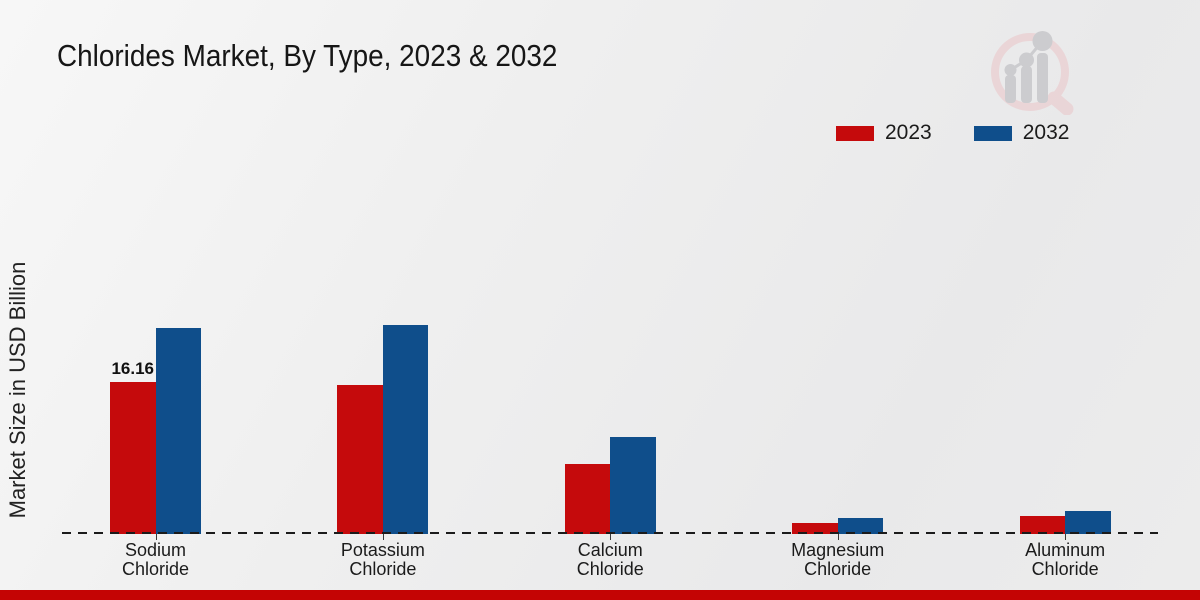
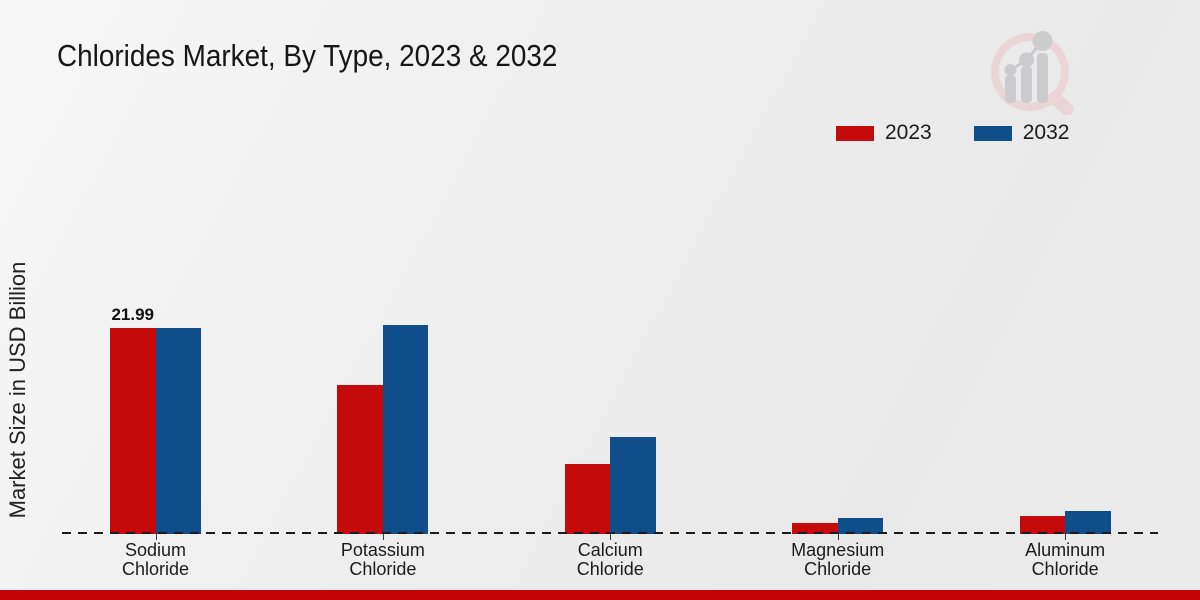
2023/Sodium Chloride: 16.16 -> 21.99
